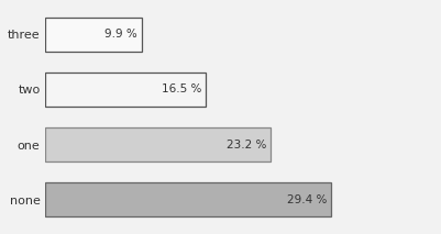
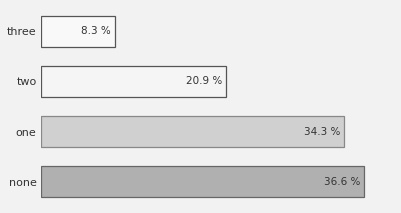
three: 9.9 -> 8.3
two: 16.5 -> 20.9
one: 23.2 -> 34.3
none: 29.4 -> 36.6
